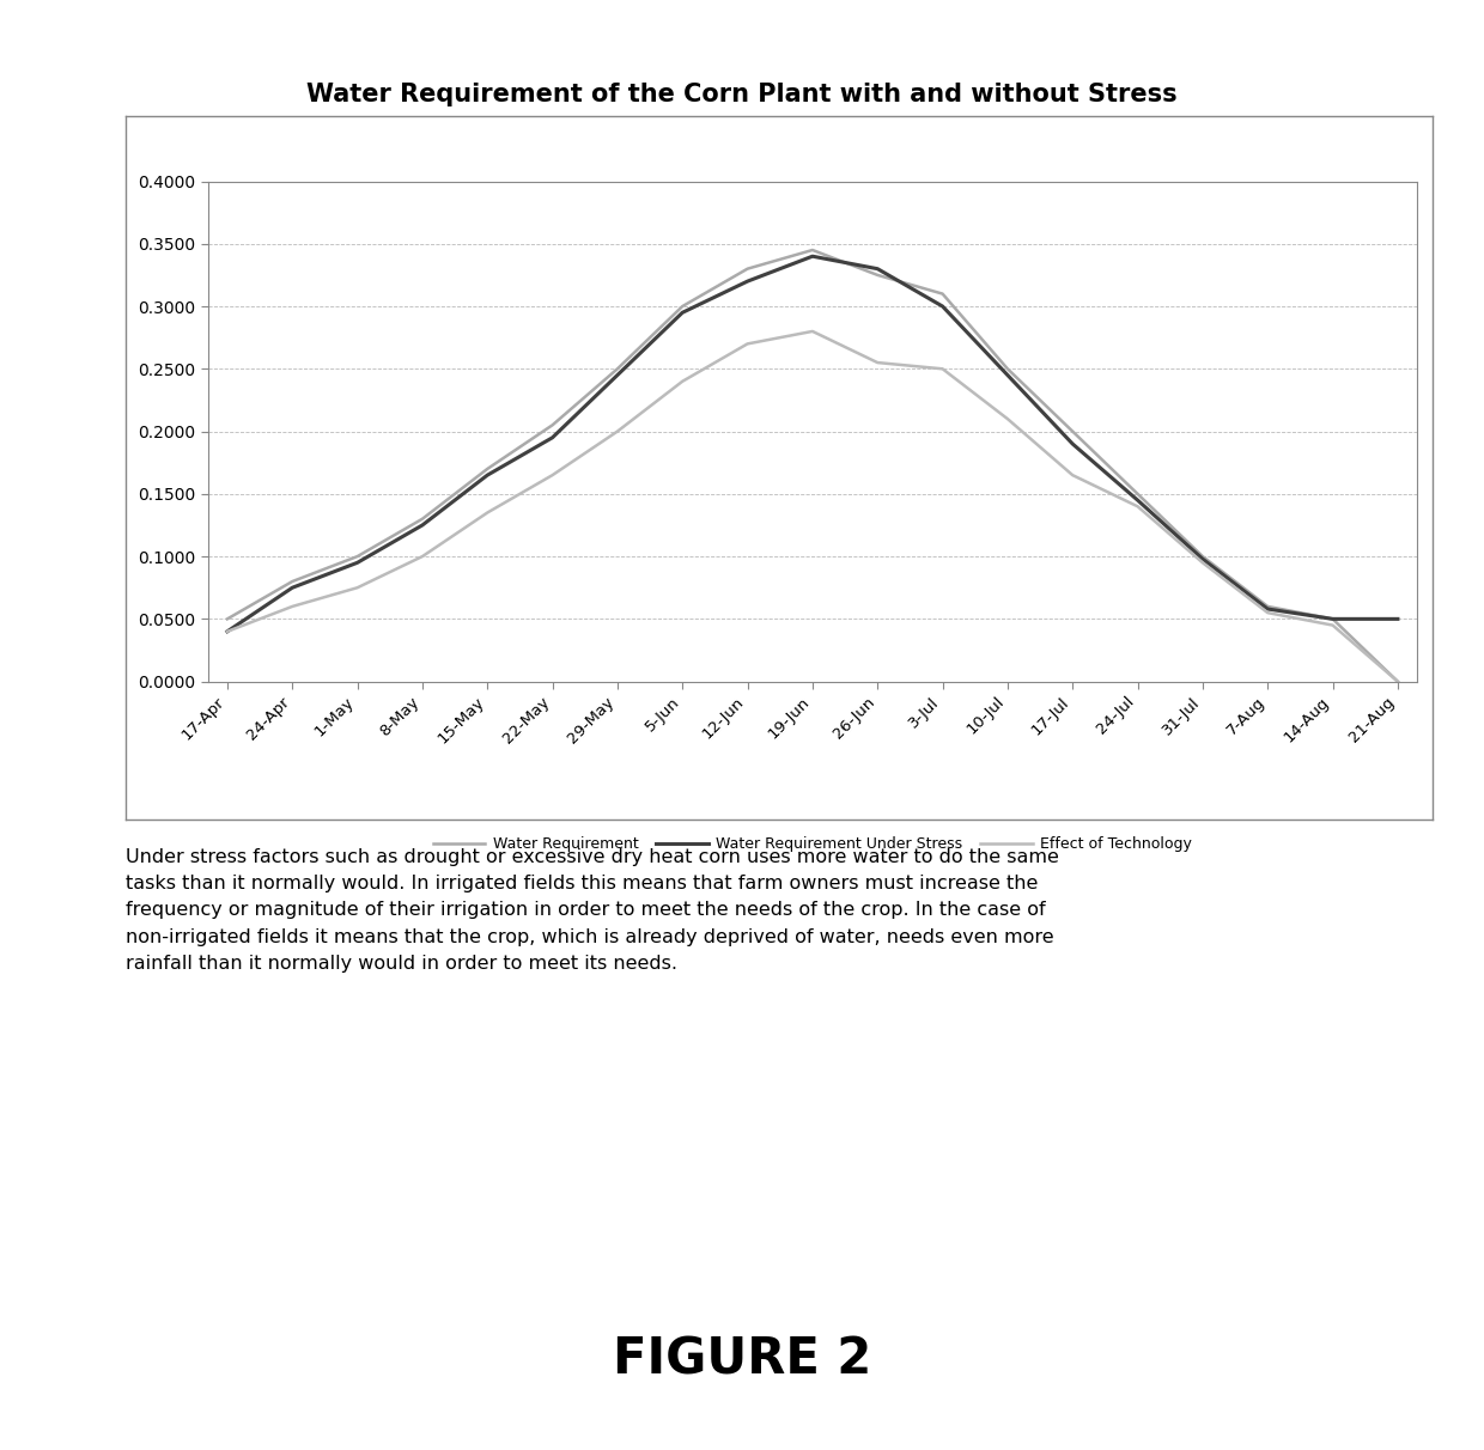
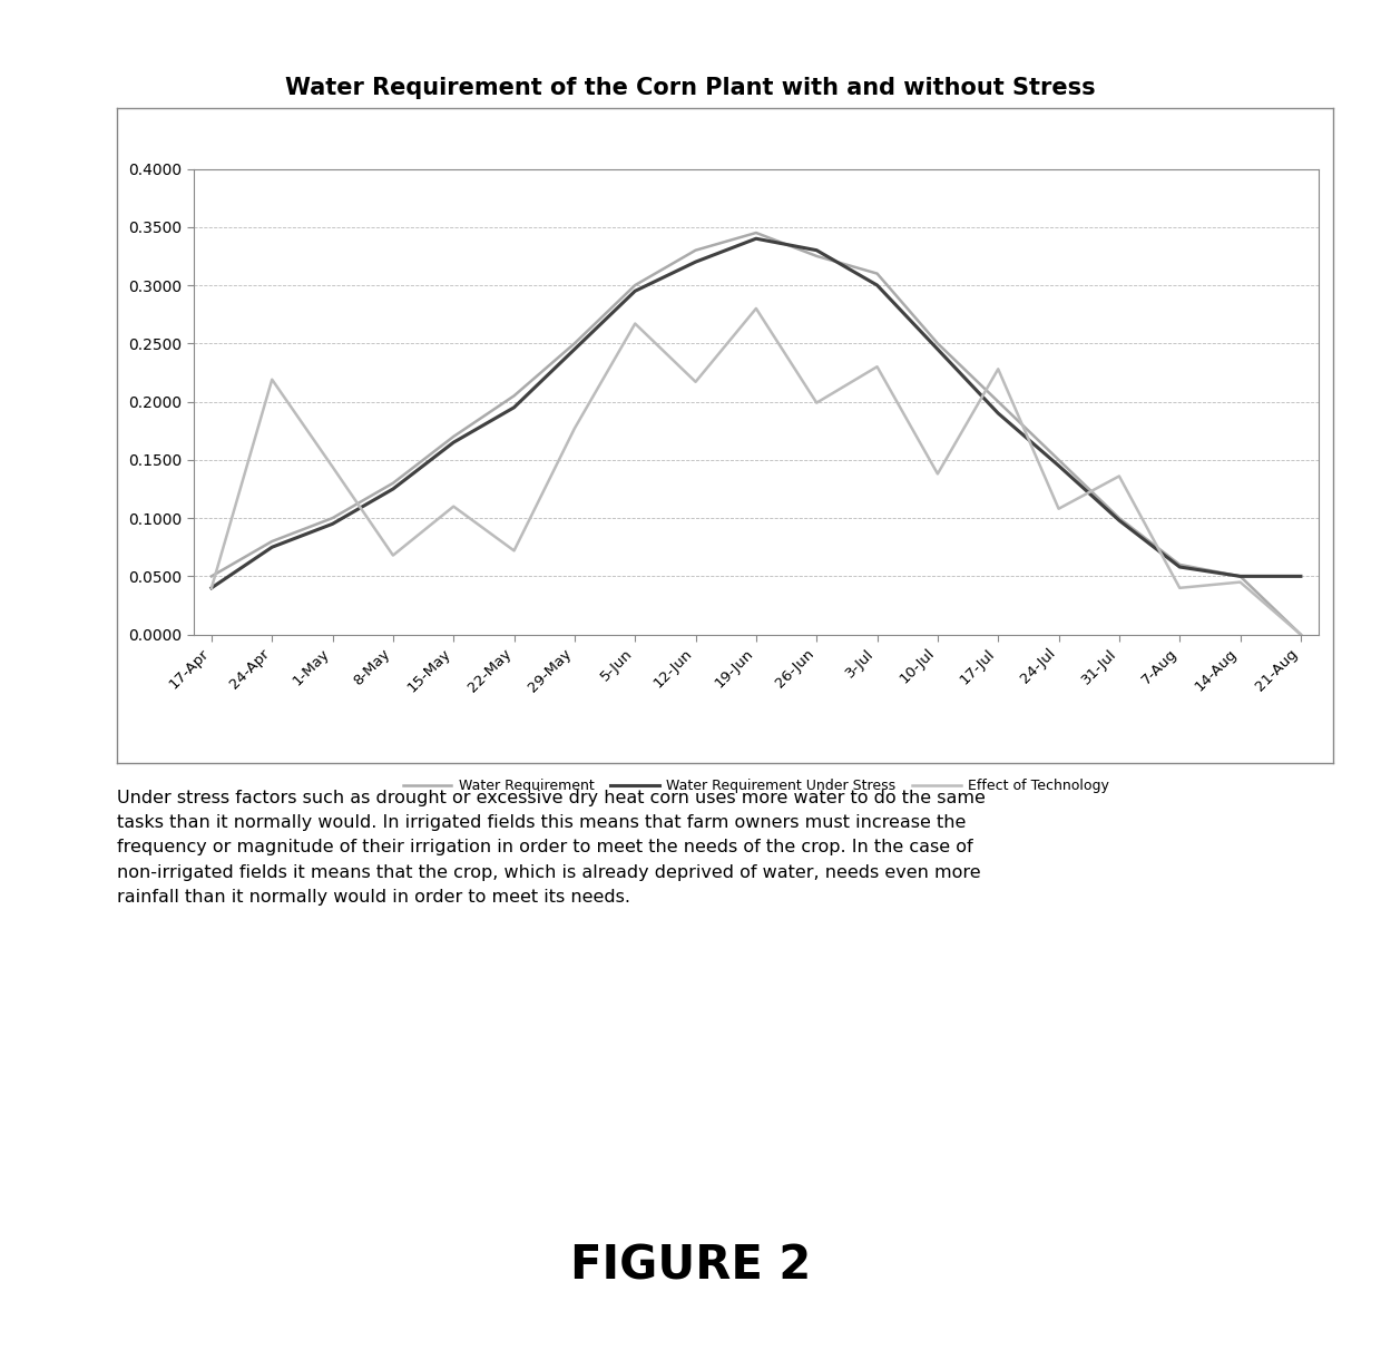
Effect of Technology/24-Apr: 0.060 -> 0.219
Effect of Technology/1-May: 0.075 -> 0.144
Effect of Technology/8-May: 0.100 -> 0.068
Effect of Technology/15-May: 0.135 -> 0.110
Effect of Technology/22-May: 0.165 -> 0.072
Effect of Technology/29-May: 0.200 -> 0.177
Effect of Technology/5-Jun: 0.240 -> 0.267
Effect of Technology/12-Jun: 0.270 -> 0.217
Effect of Technology/26-Jun: 0.255 -> 0.199
Effect of Technology/3-Jul: 0.250 -> 0.230
Effect of Technology/10-Jul: 0.210 -> 0.138
Effect of Technology/17-Jul: 0.165 -> 0.228
Effect of Technology/24-Jul: 0.140 -> 0.108
Effect of Technology/31-Jul: 0.095 -> 0.136
Effect of Technology/7-Aug: 0.055 -> 0.040
